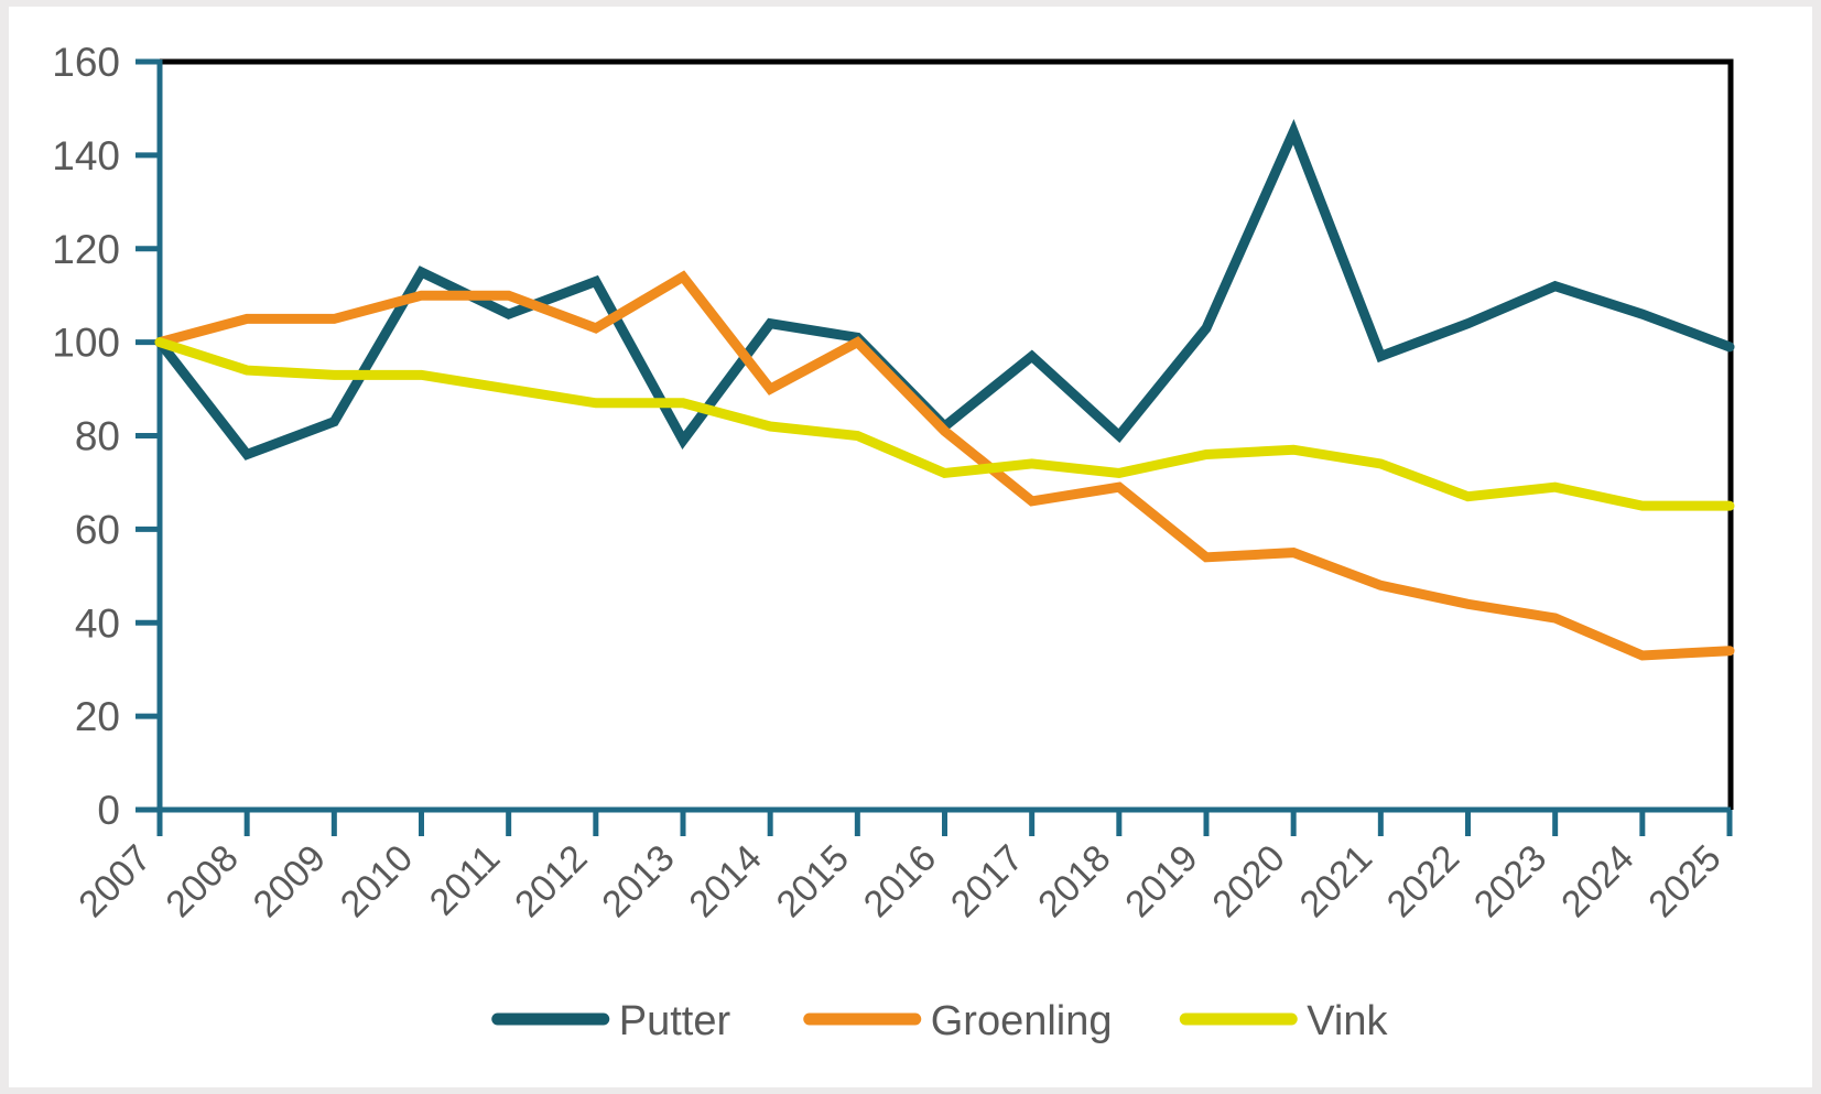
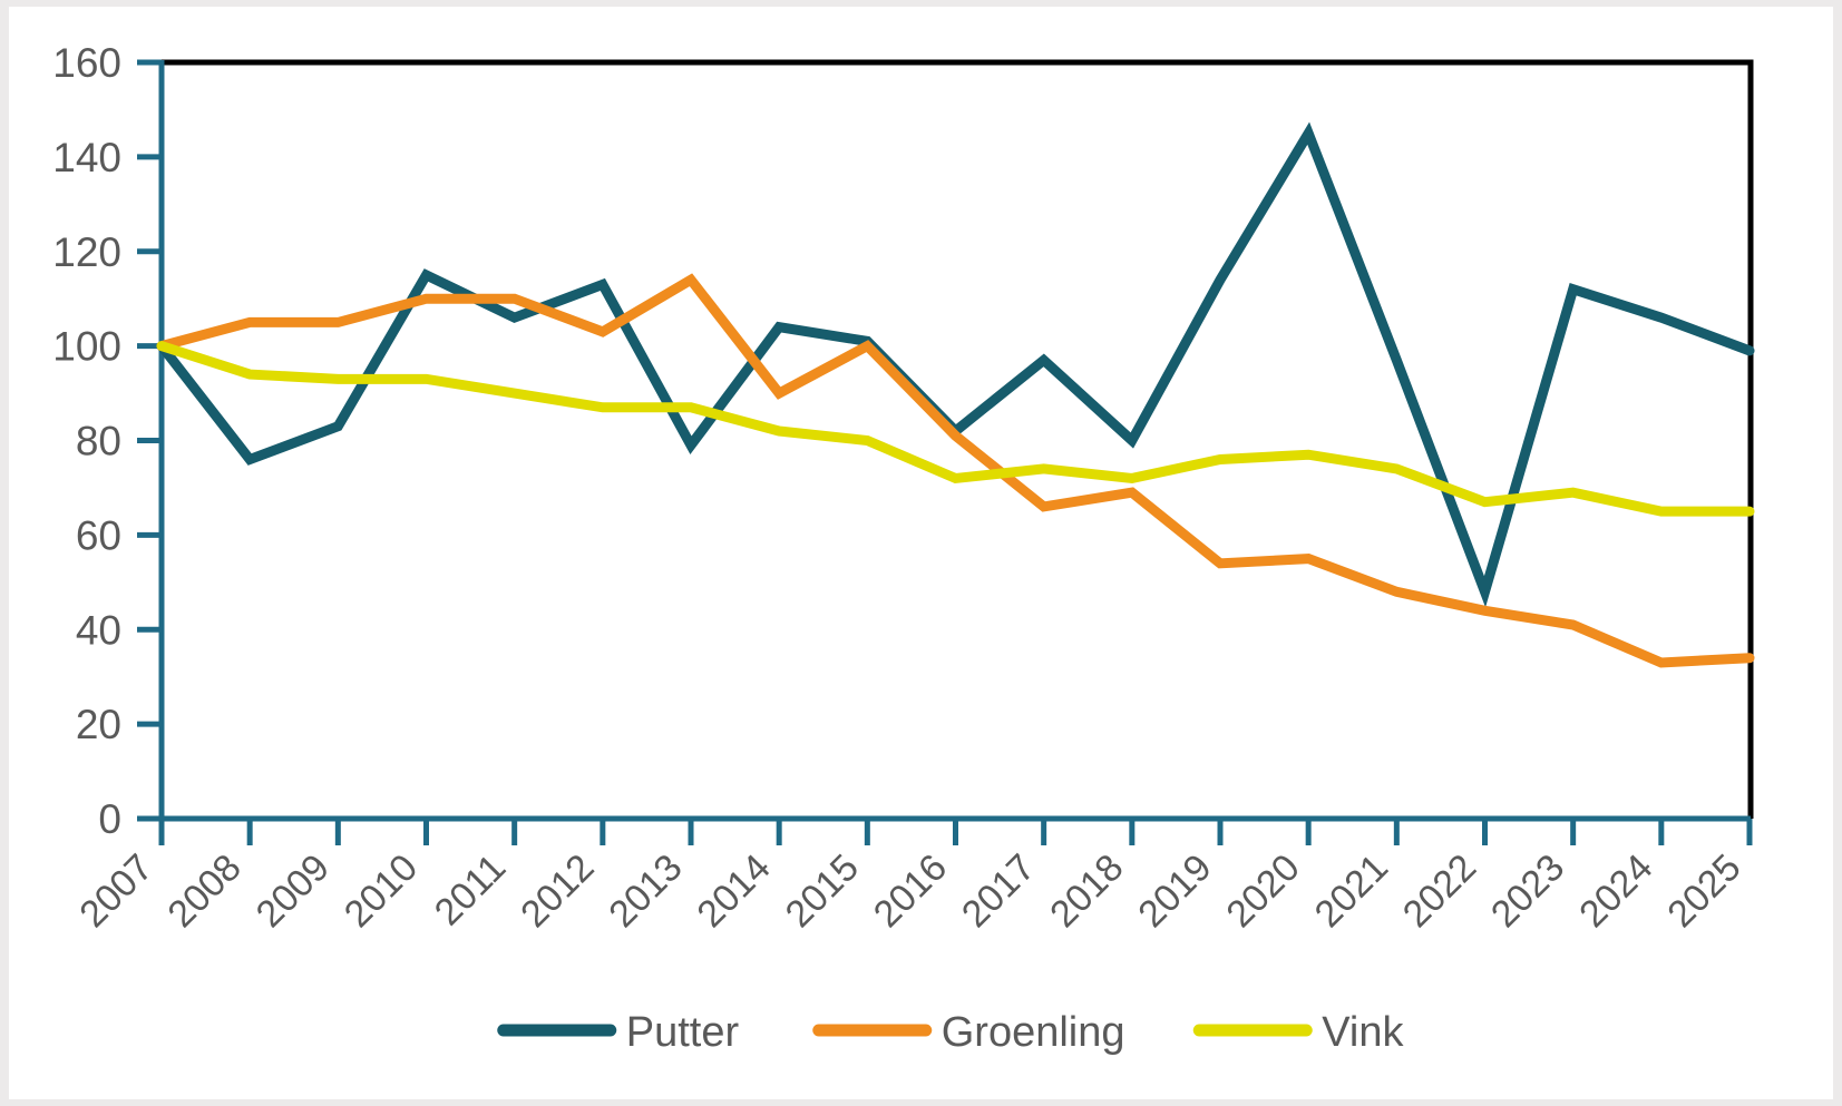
Putter/2019: 103 -> 114
Putter/2022: 104 -> 48
